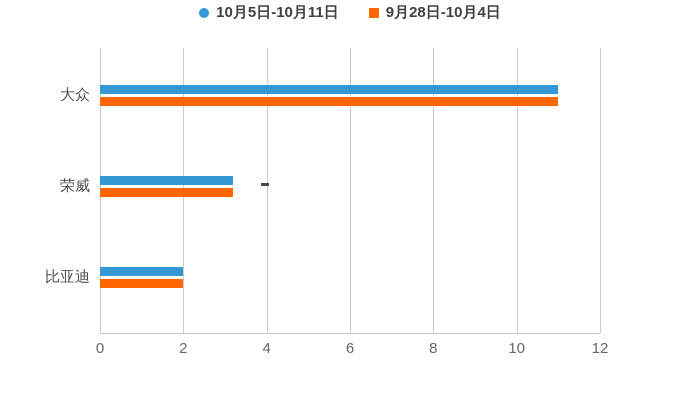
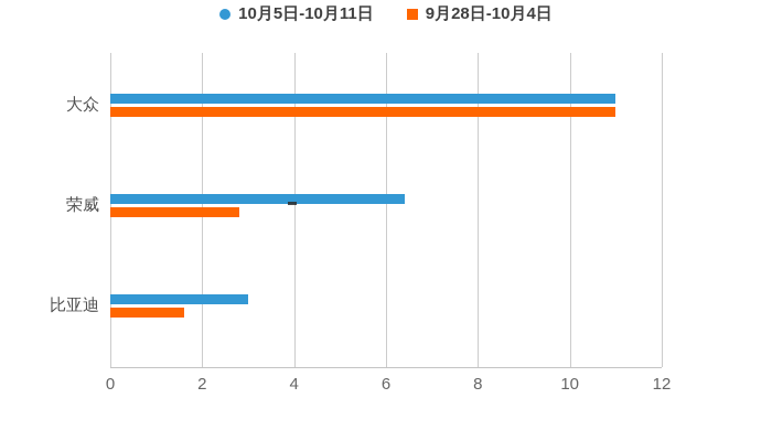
10月5日-10月11日/荣威: 3.2 -> 6.4
9月28日-10月4日/荣威: 3.2 -> 2.8
10月5日-10月11日/比亚迪: 2.0 -> 3.0
9月28日-10月4日/比亚迪: 2.0 -> 1.6
